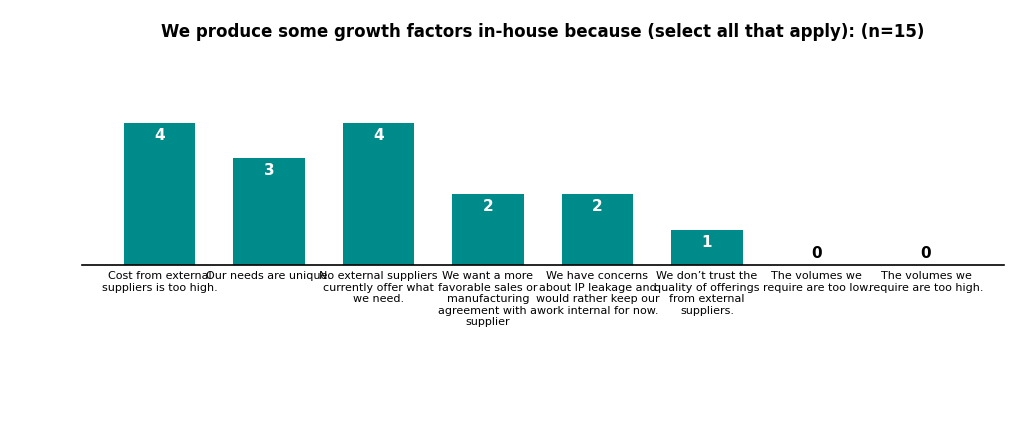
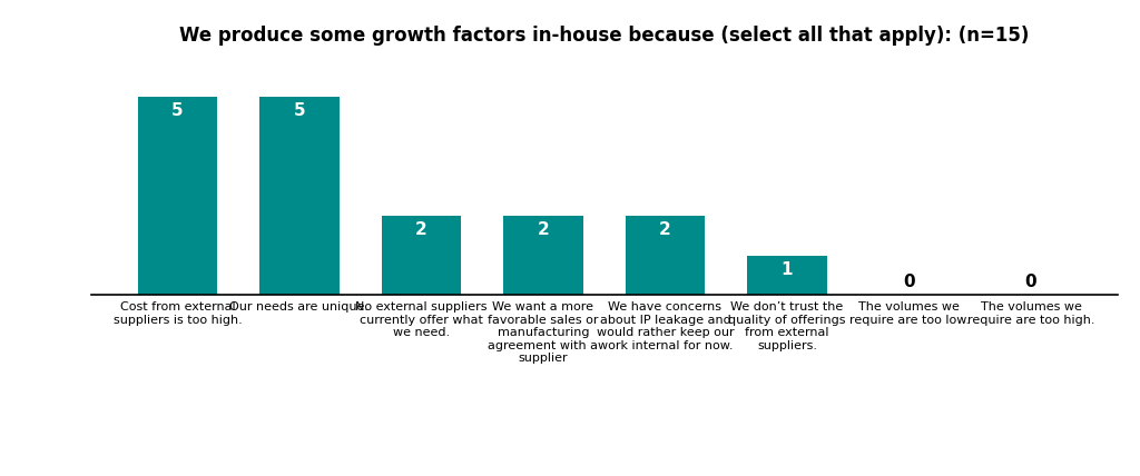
Cost from external suppliers is too high.: 4 -> 5
Our needs are unique.: 3 -> 5
No external suppliers currently offer what we need.: 4 -> 2
